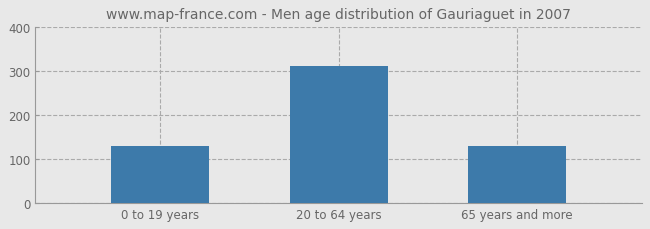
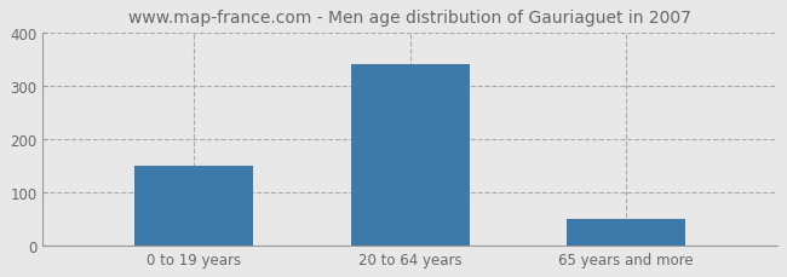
0 to 19 years: 130 -> 150
20 to 64 years: 310 -> 340
65 years and more: 130 -> 50
